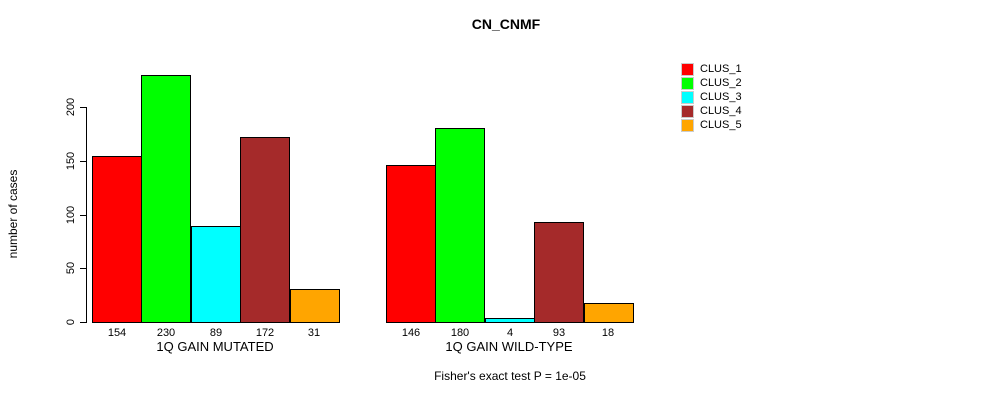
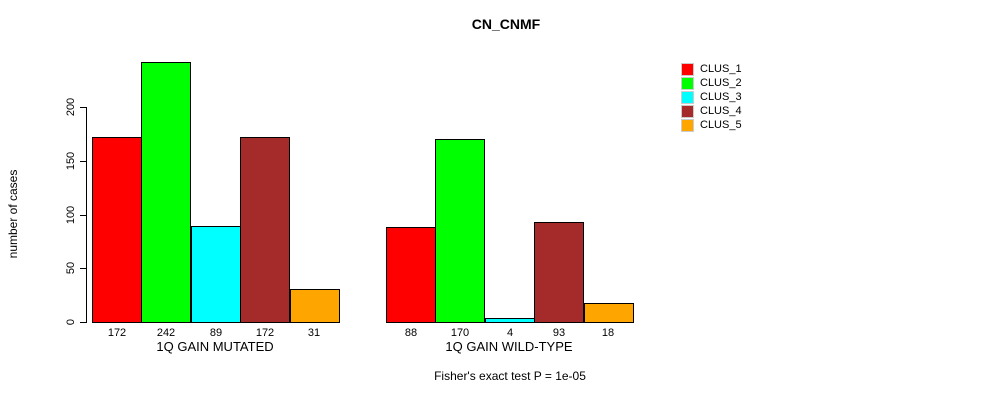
CLUS_1/1Q GAIN MUTATED: 154 -> 172
CLUS_2/1Q GAIN MUTATED: 230 -> 242
CLUS_1/1Q GAIN WILD-TYPE: 146 -> 88
CLUS_2/1Q GAIN WILD-TYPE: 180 -> 170
